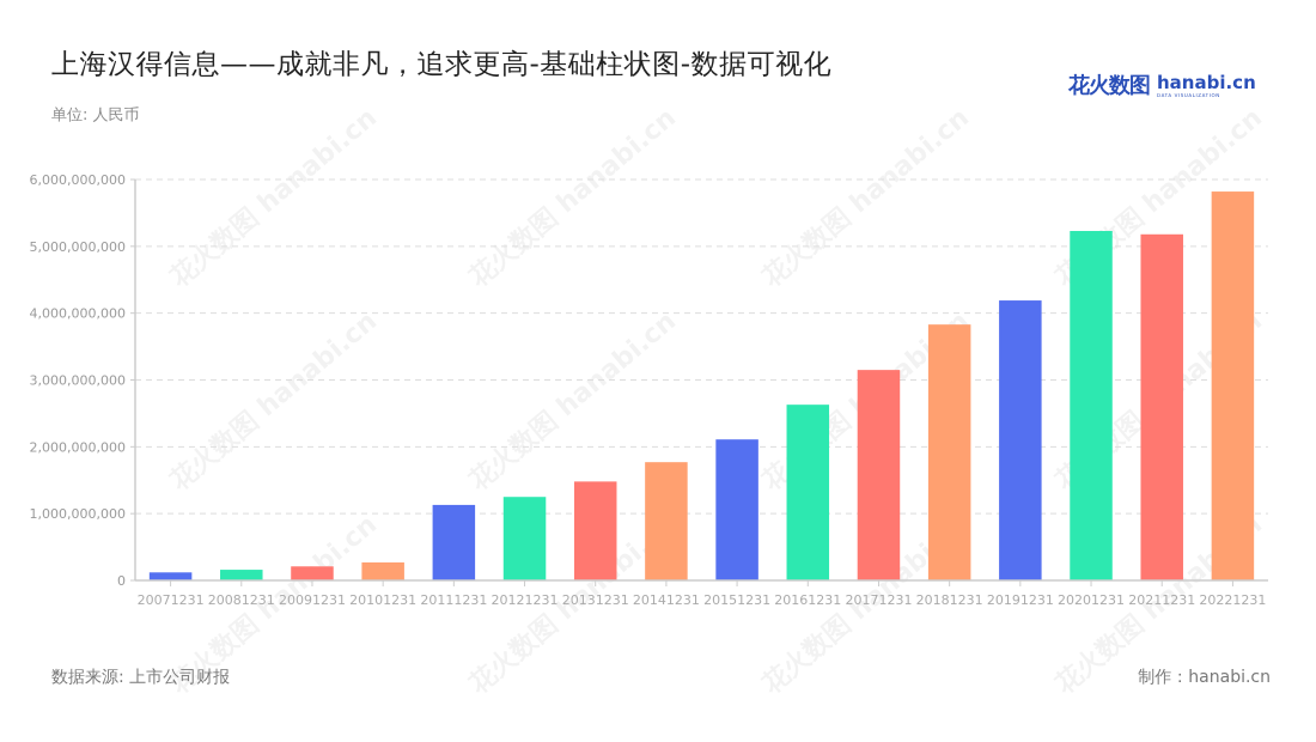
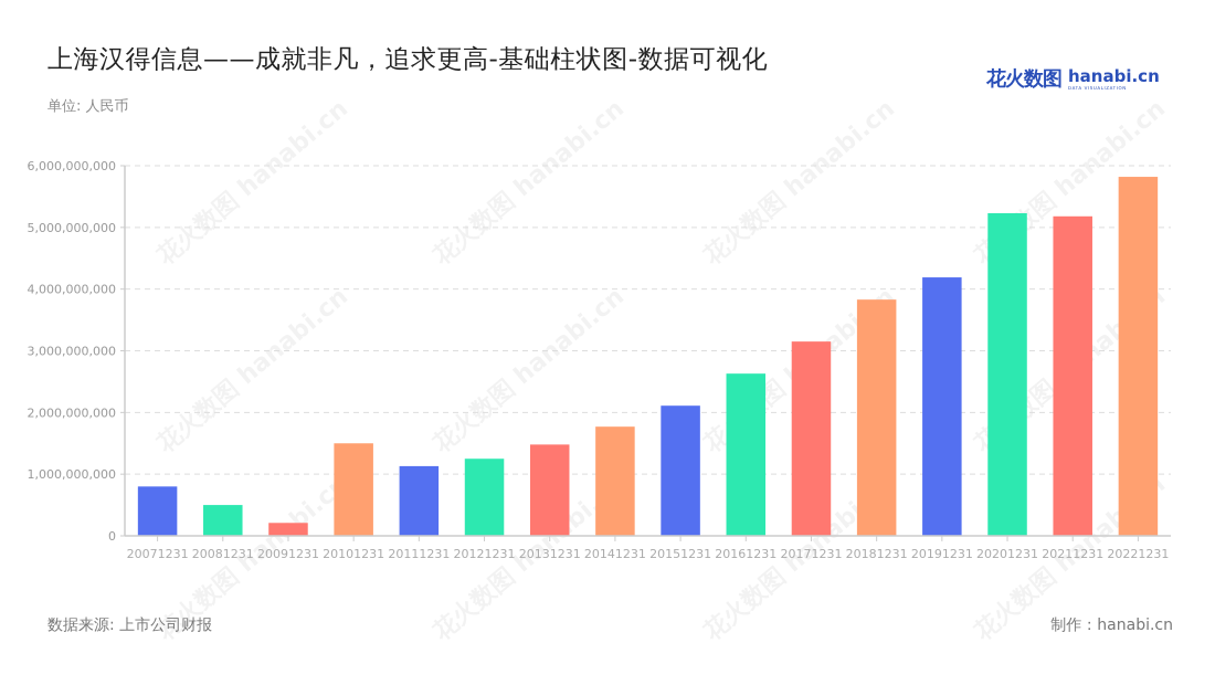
20071231: 100000000 -> 800000000
20081231: 200000000 -> 500000000
20101231: 300000000 -> 1500000000
